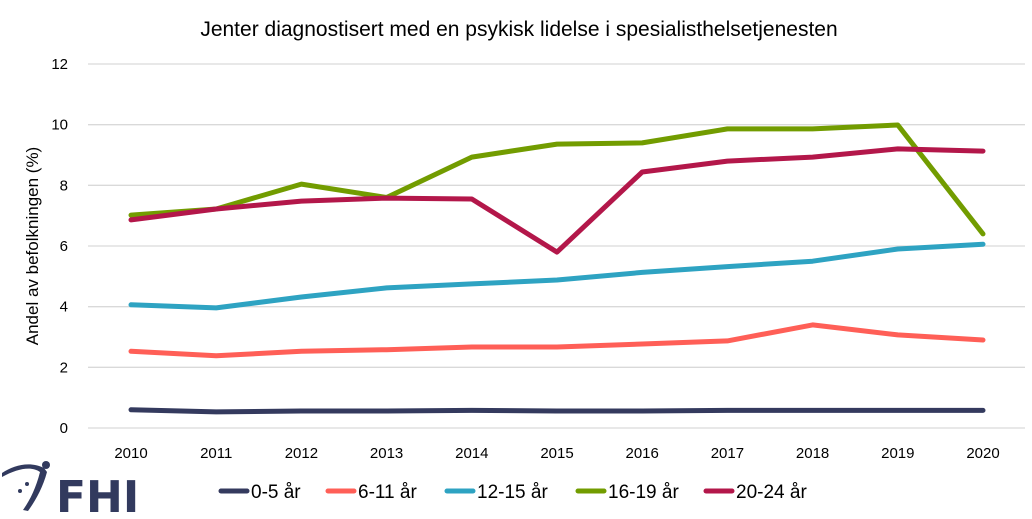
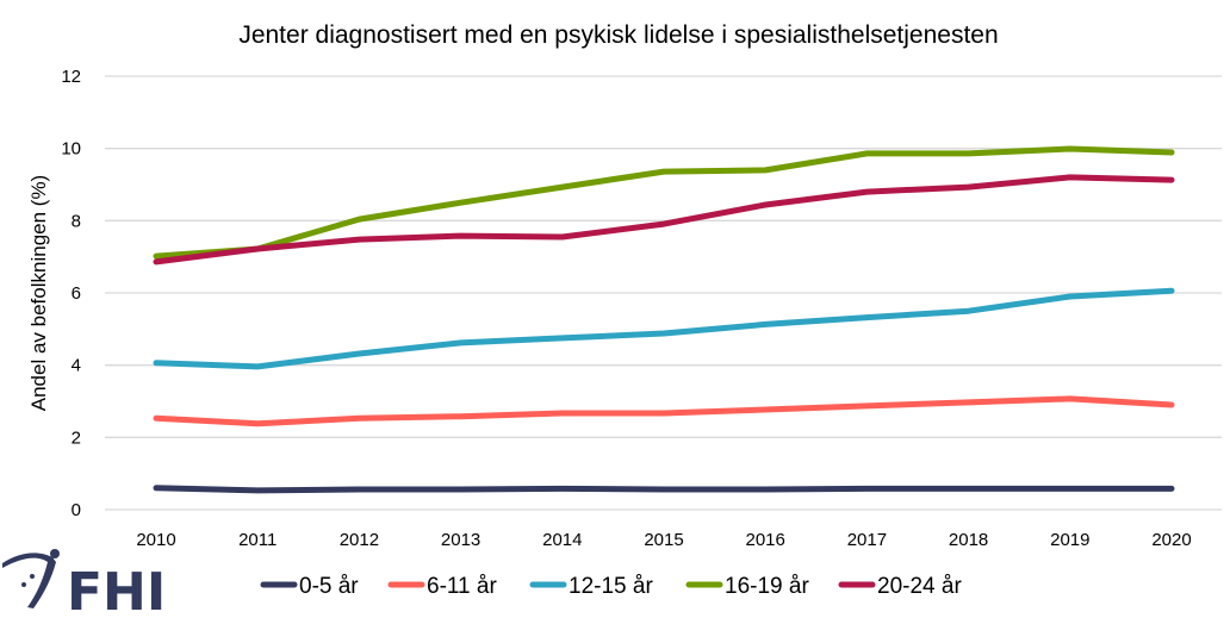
16-19 år/2013: 7.6 -> 8.5
20-24 år/2015: 5.8 -> 7.9
6-11 år/2018: 3.4 -> 3.0
16-19 år/2020: 6.4 -> 9.9
